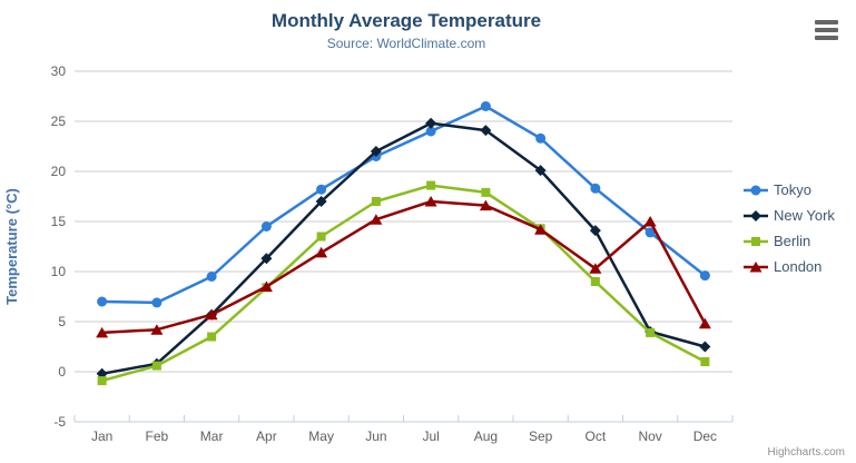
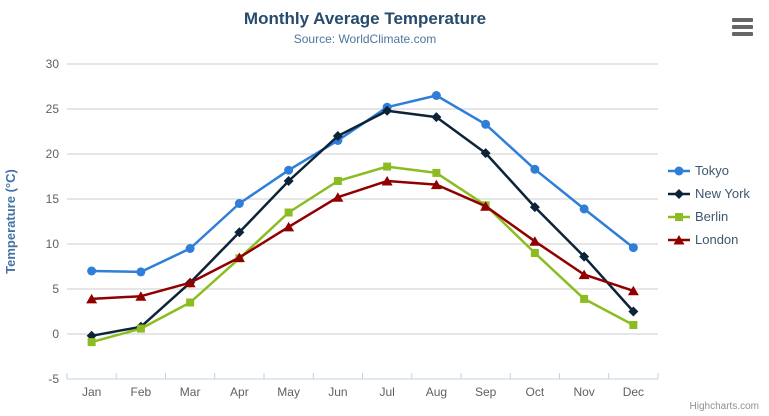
Tokyo/Jul: 24 -> 25
New York/Nov: 4 -> 9
London/Nov: 15 -> 7
